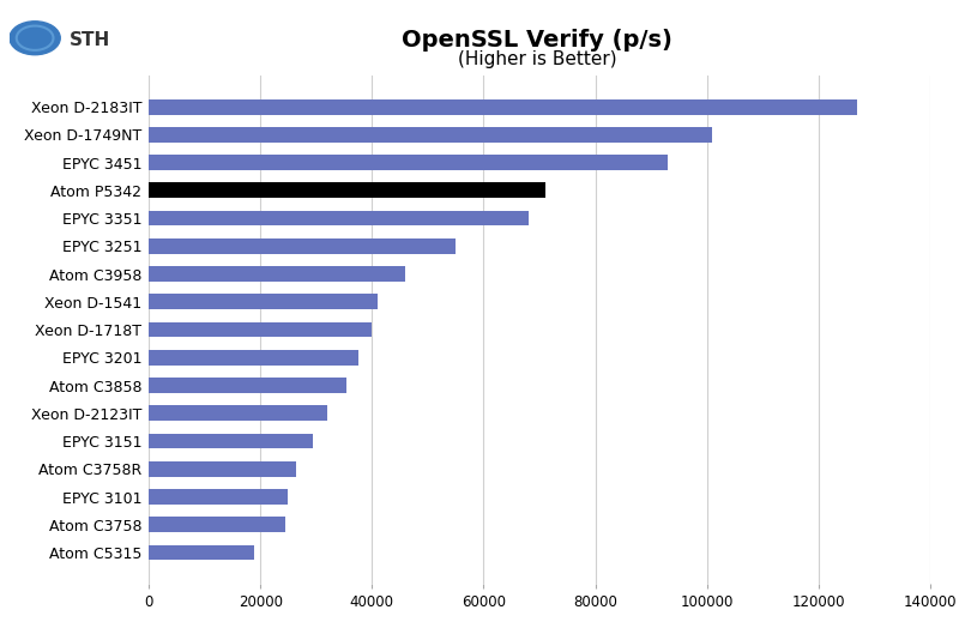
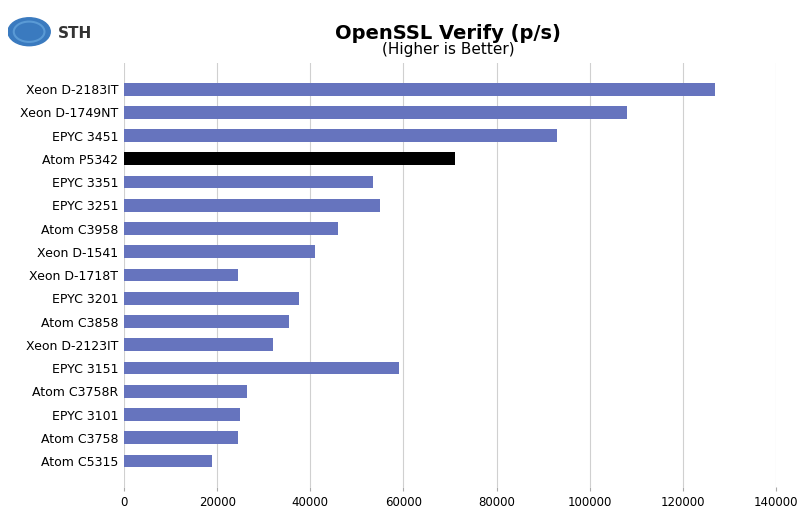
Xeon D-1749NT: 101000 -> 108000
EPYC 3351: 68000 -> 53500
Xeon D-1718T: 40000 -> 24500
EPYC 3151: 29500 -> 59000
